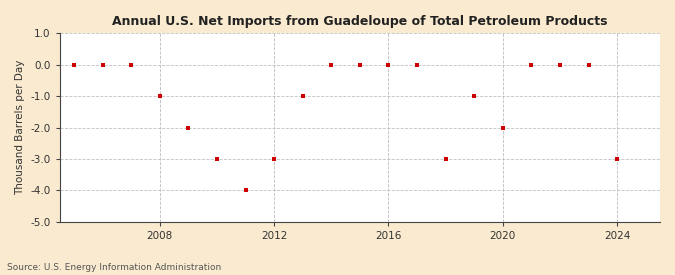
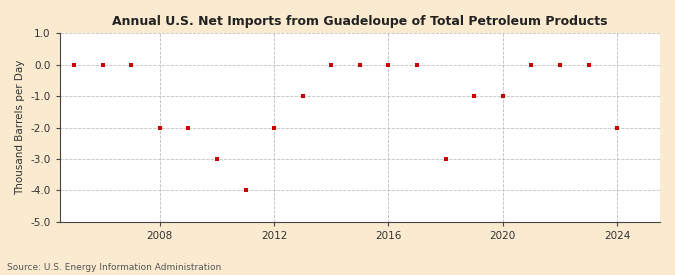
2008: -1 -> -2
2012: -3 -> -2
2020: -2 -> -1
2024: -3 -> -2
